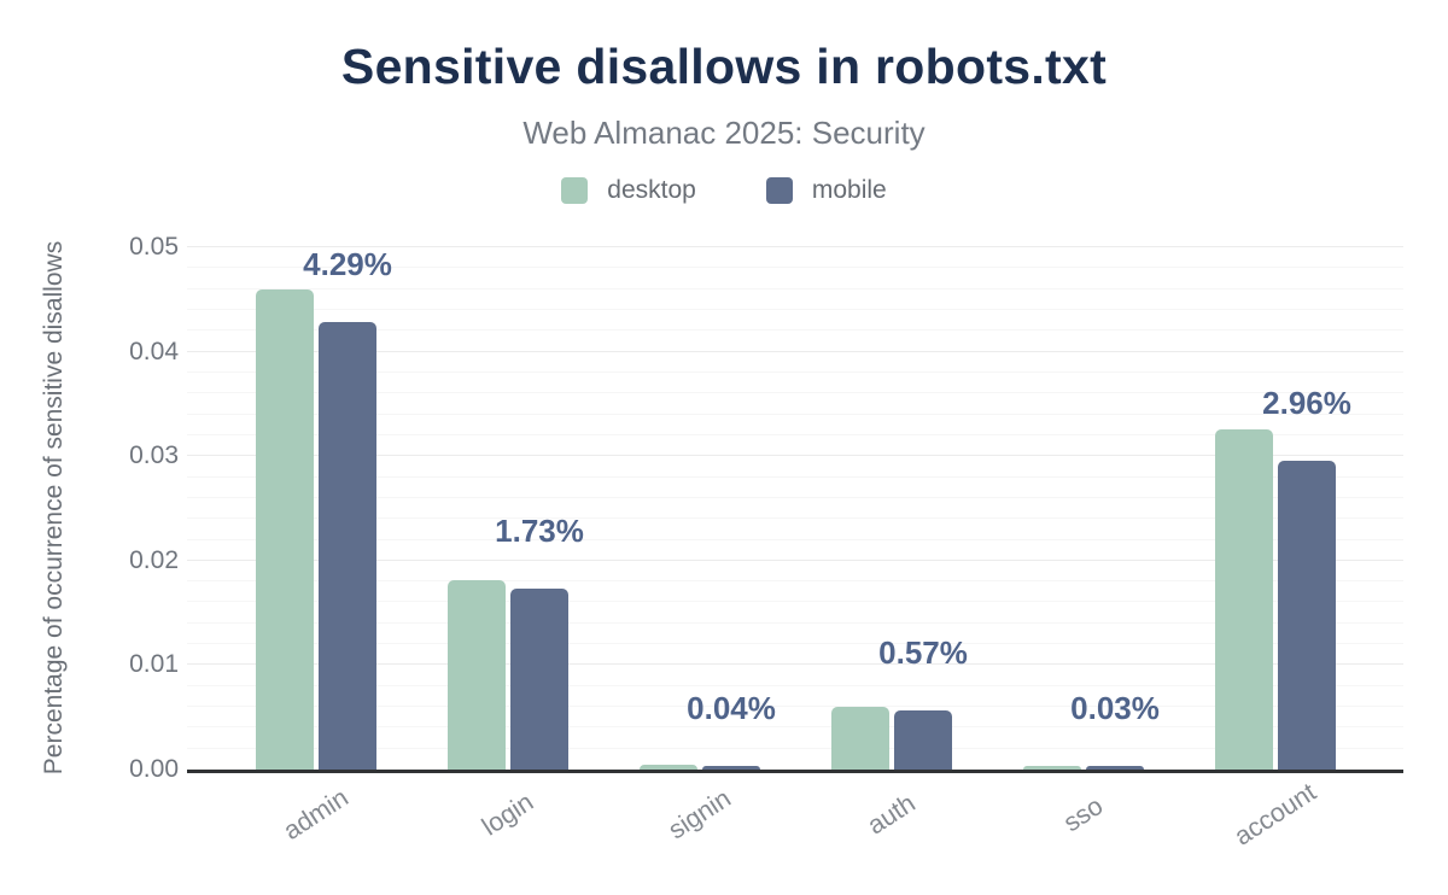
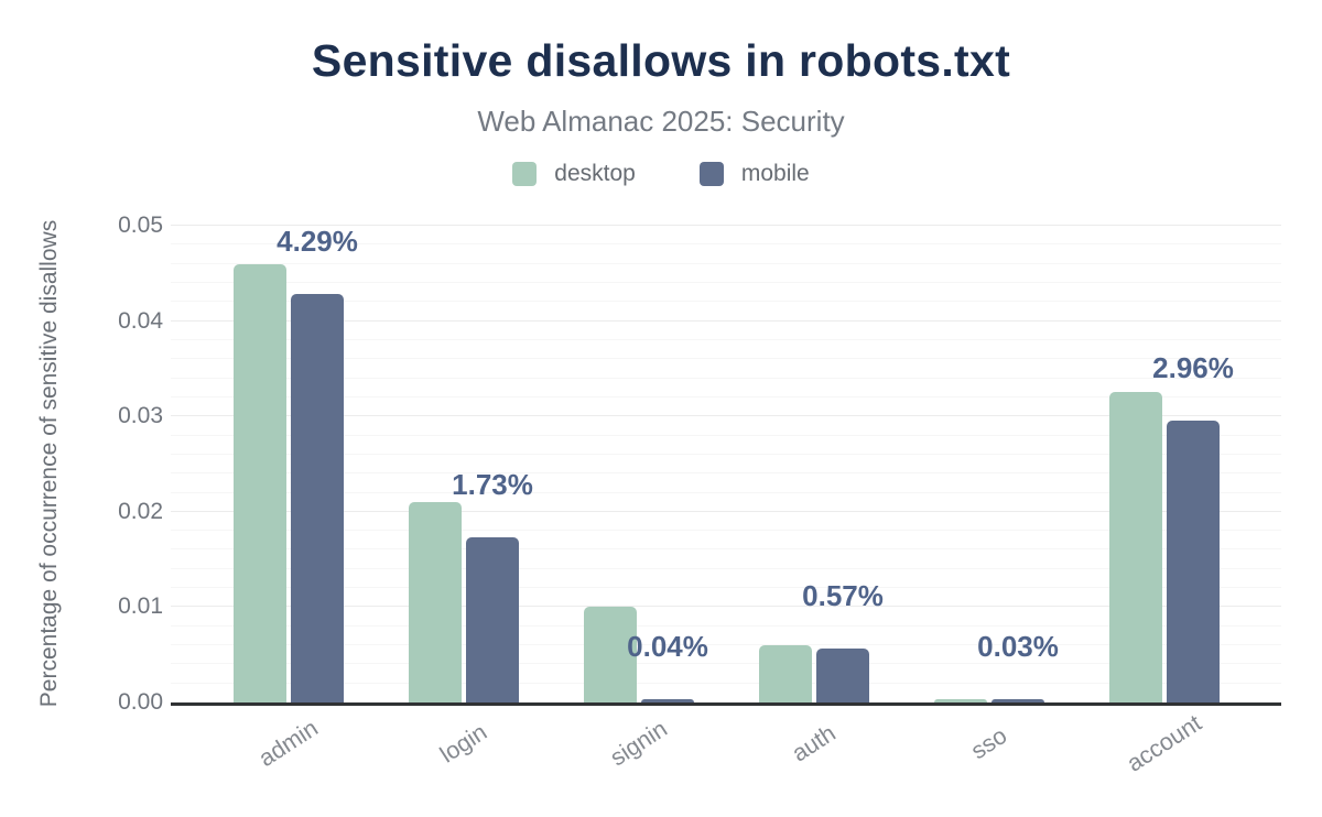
desktop/login: 0.018 -> 0.021
desktop/signin: 0.001 -> 0.010
